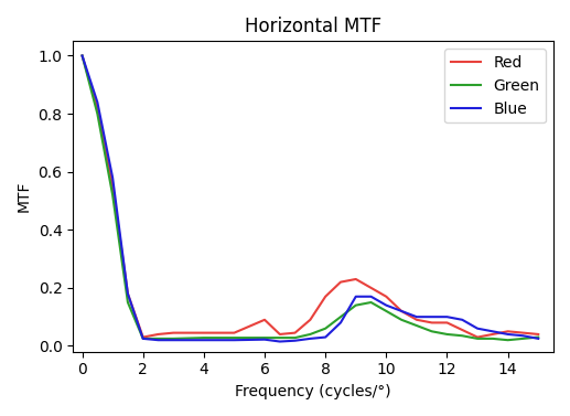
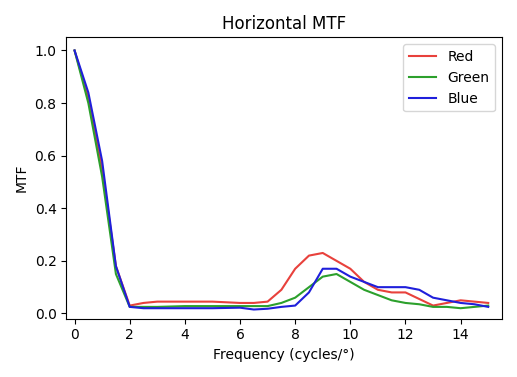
Red/6: 0.090 -> 0.040
